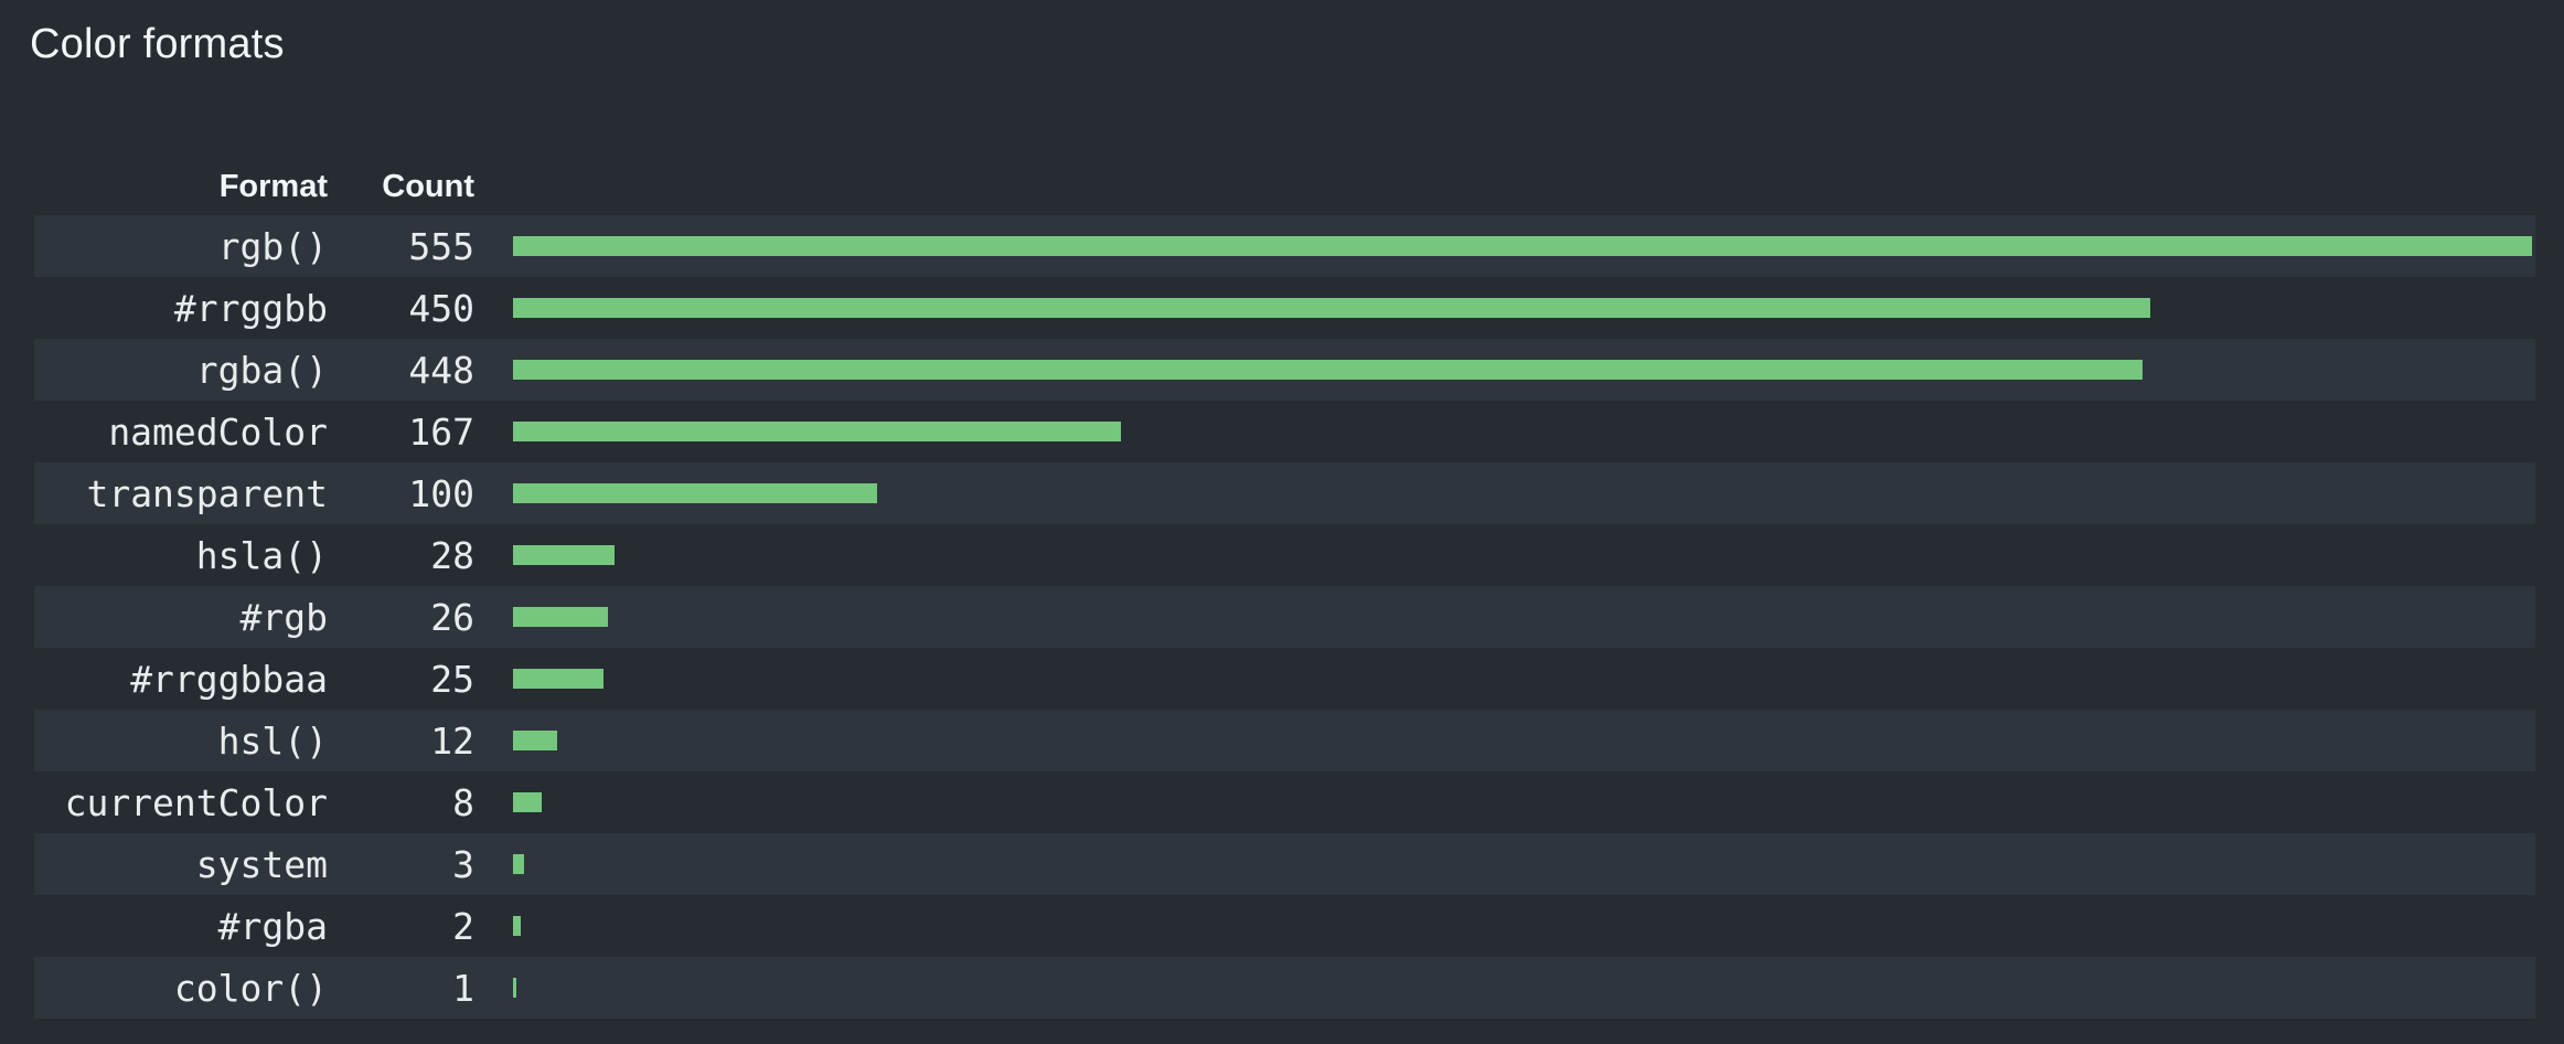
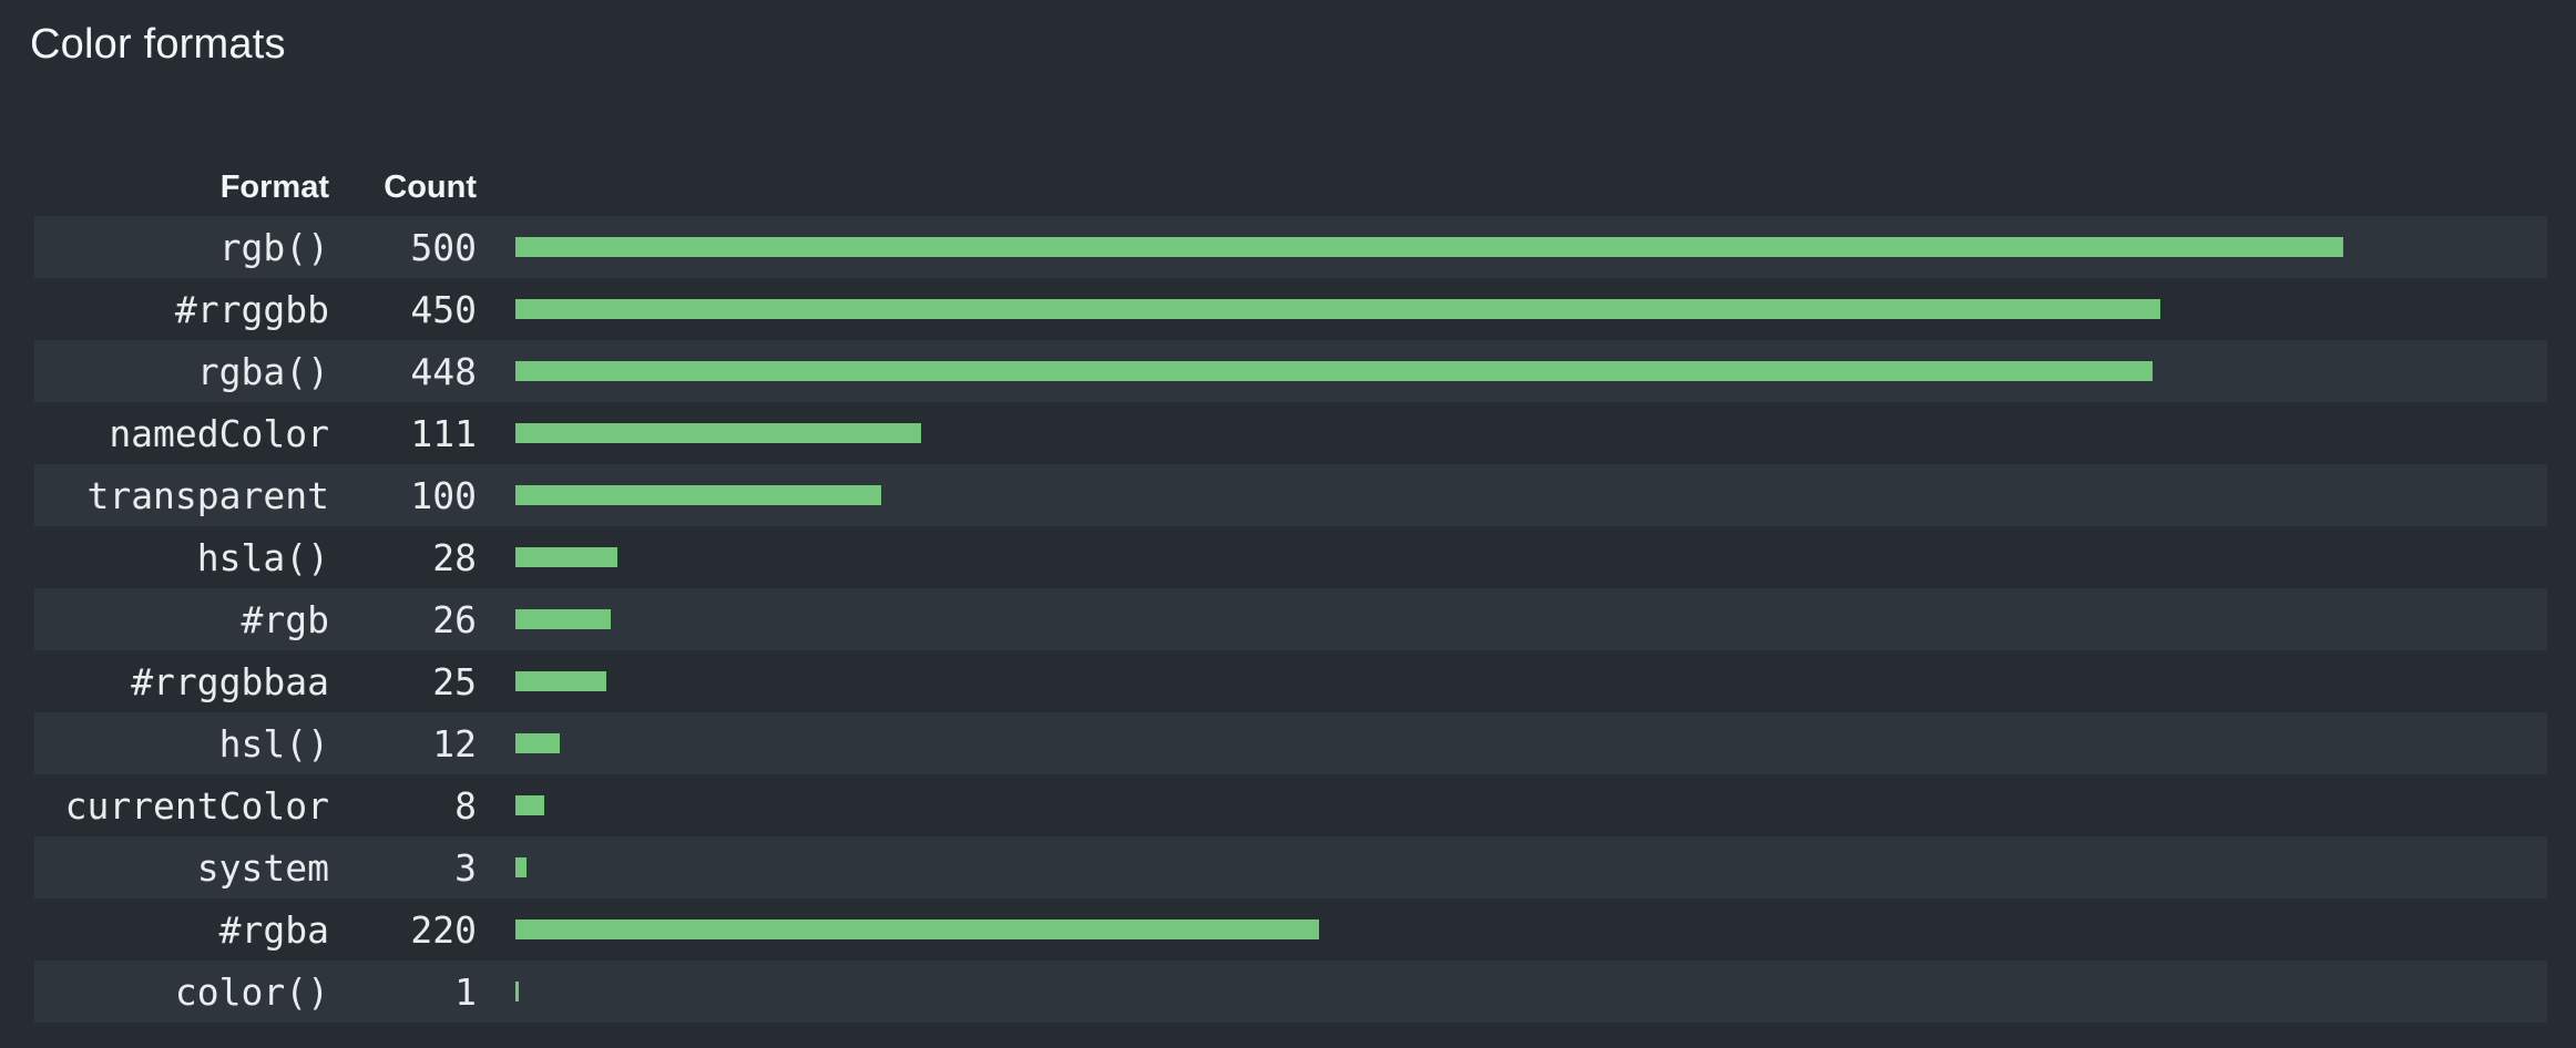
rgb(): 555 -> 500
namedColor: 167 -> 111
#rgba: 2 -> 220
